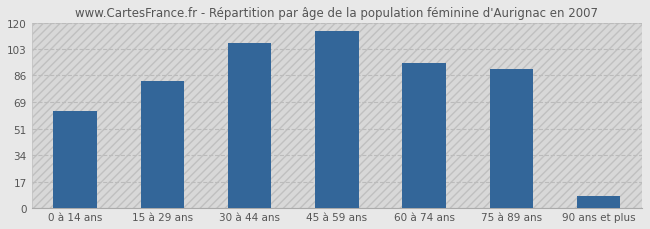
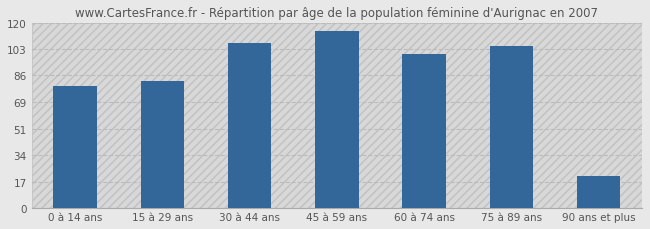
0 à 14 ans: 63 -> 79
60 à 74 ans: 94 -> 100
75 à 89 ans: 90 -> 105
90 ans et plus: 8 -> 21
